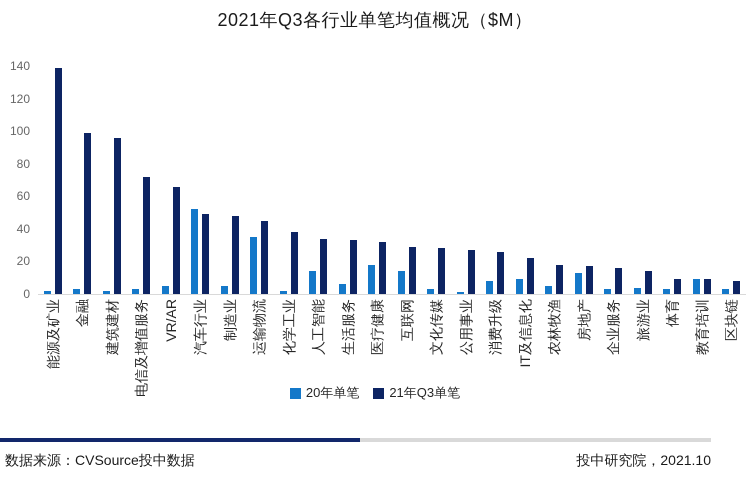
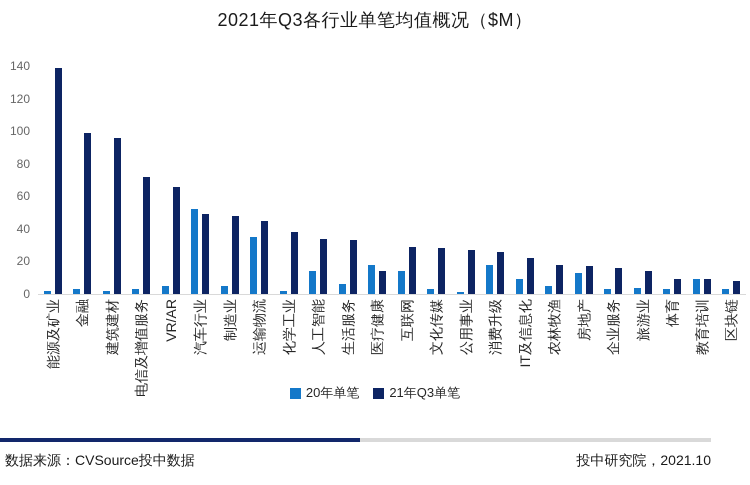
21年Q3单笔/医疗健康: 32 -> 14
20年单笔/消费升级: 8 -> 18
